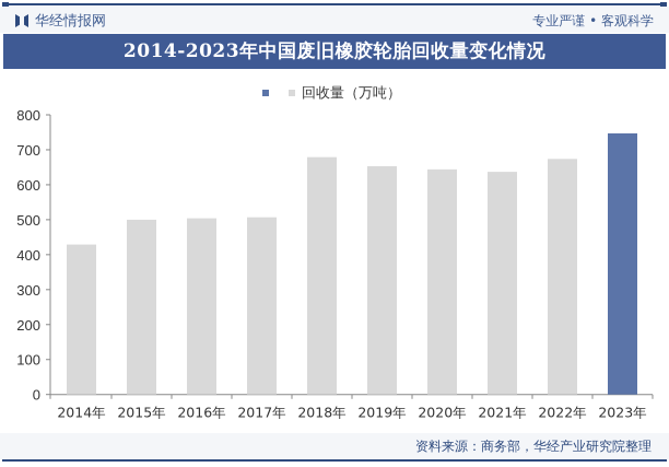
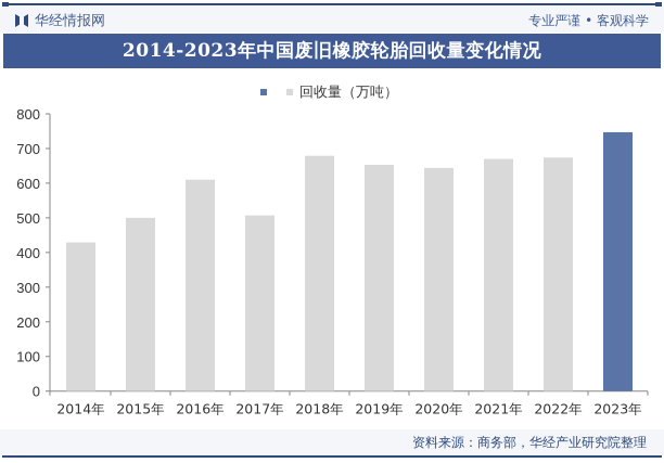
2016年: 500 -> 610
2021年: 640 -> 670
